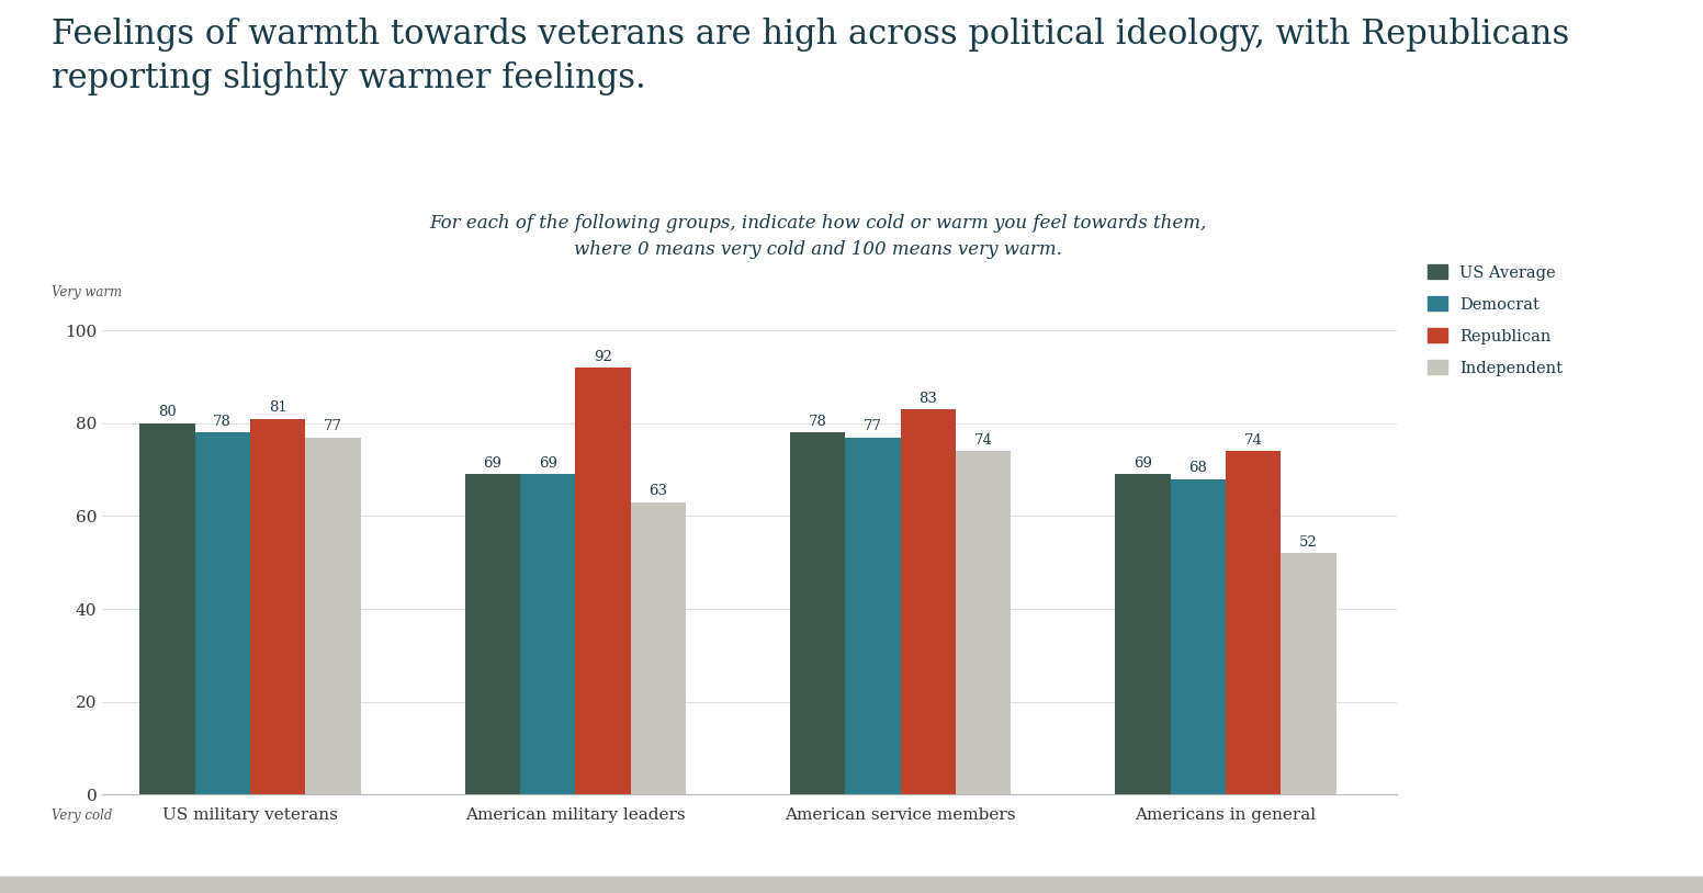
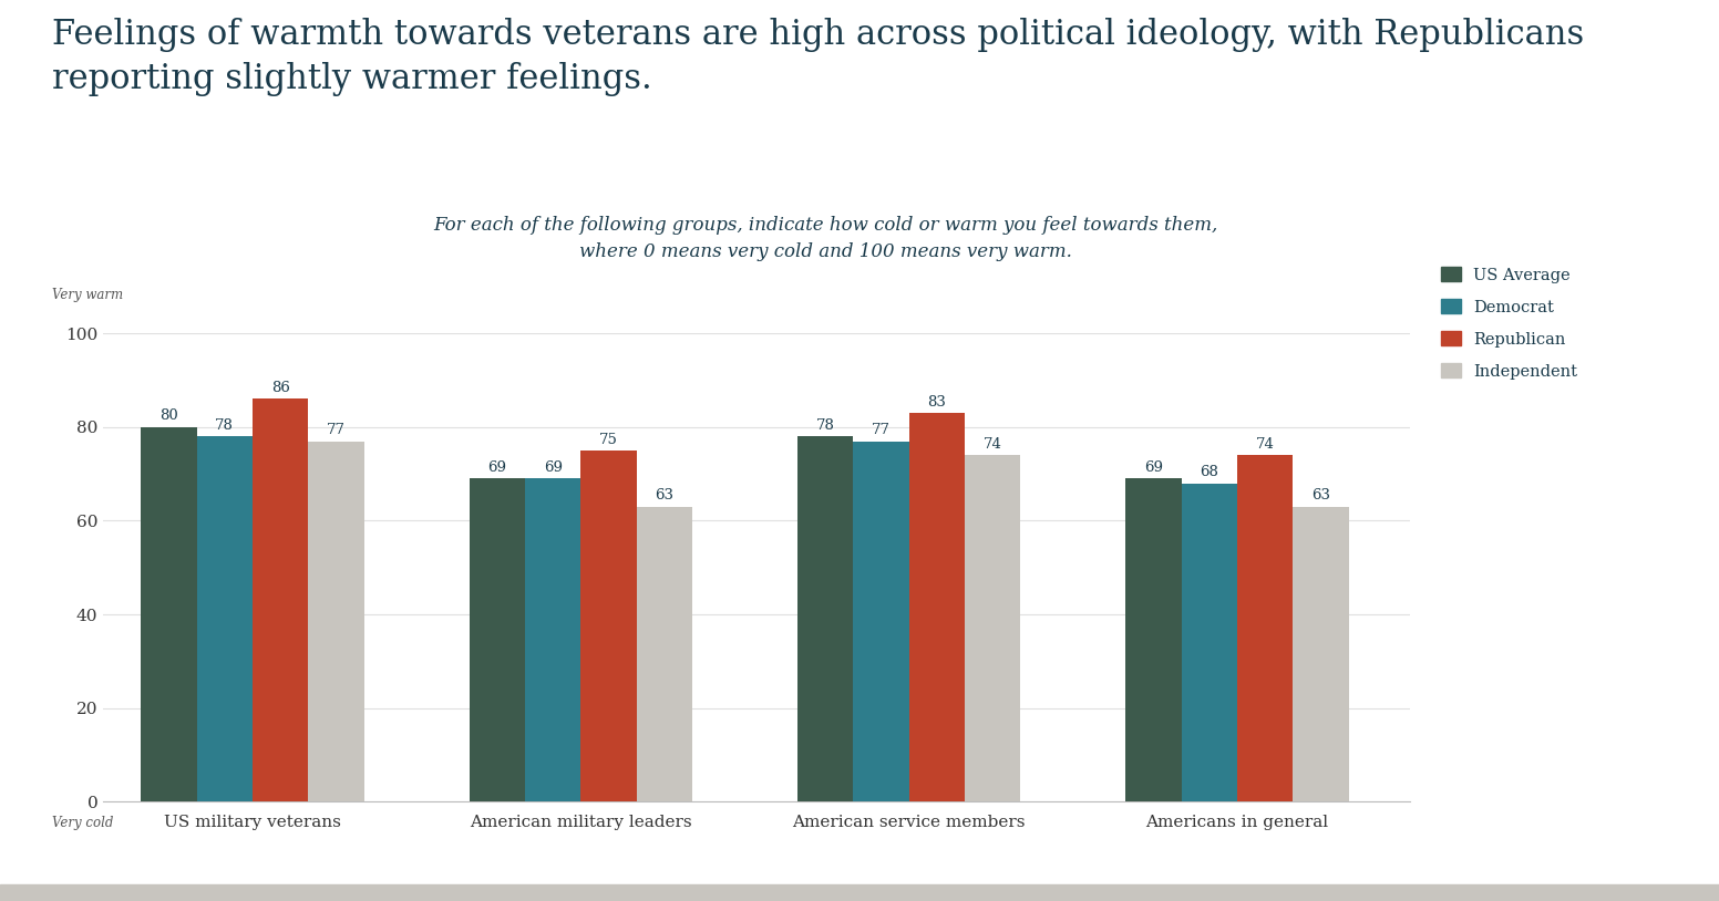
Republican/US military veterans: 81 -> 86
Republican/American military leaders: 92 -> 75
Independent/Americans in general: 52 -> 63
